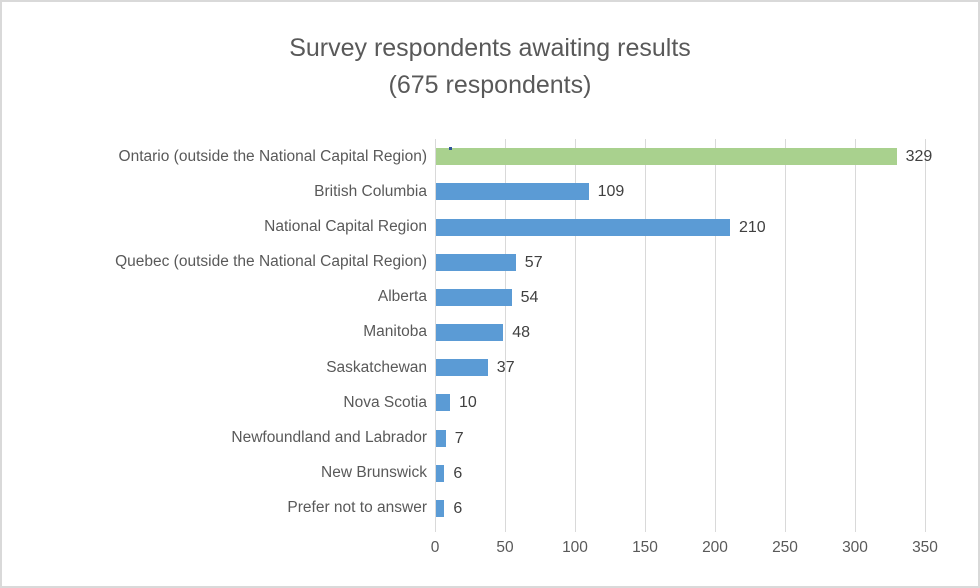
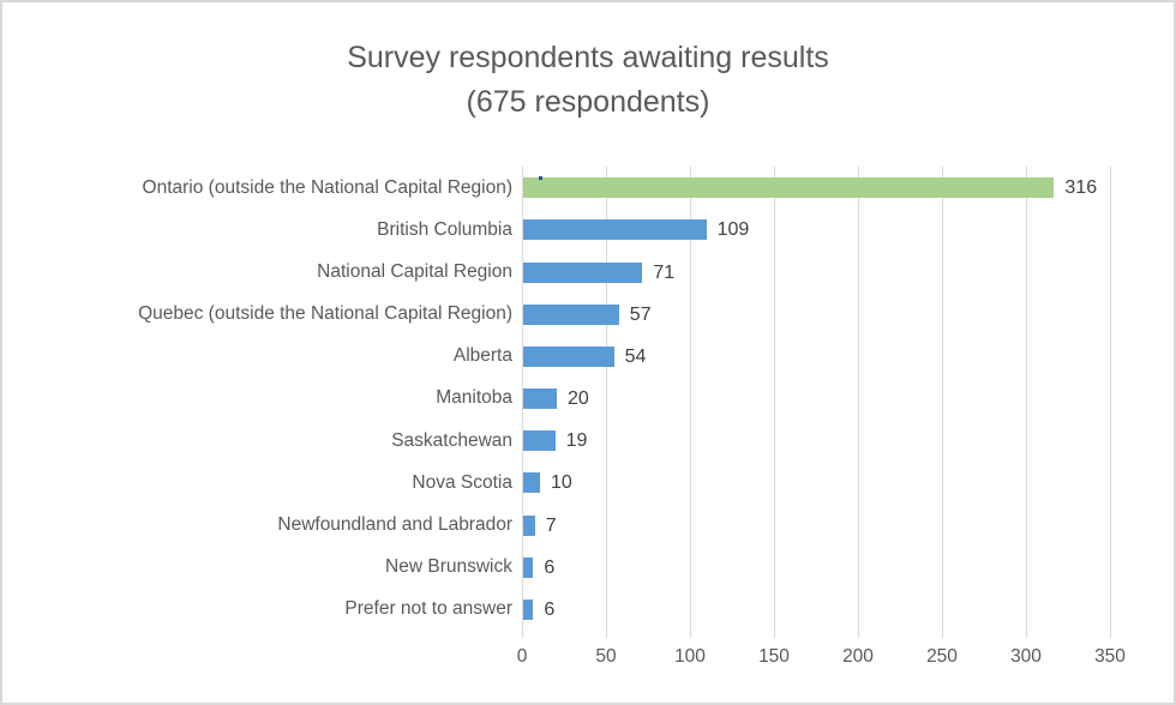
Ontario (outside the National Capital Region): 329 -> 316
National Capital Region: 210 -> 71
Manitoba: 48 -> 20
Saskatchewan: 37 -> 19
